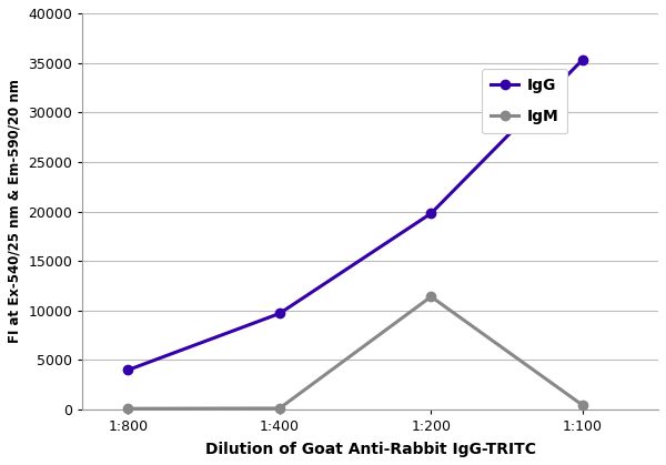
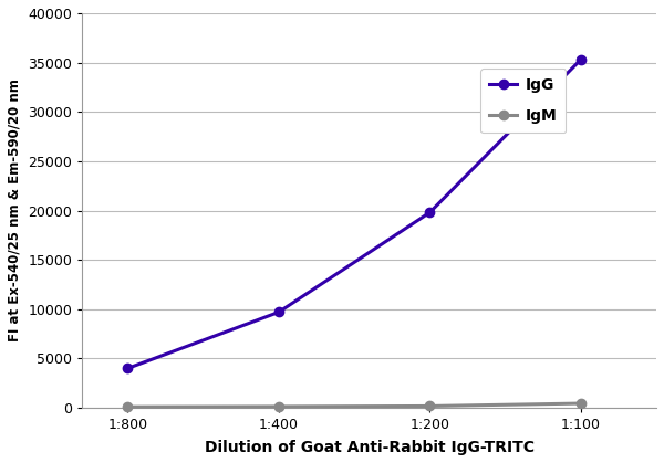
IgM/1:200: 11400 -> 200
